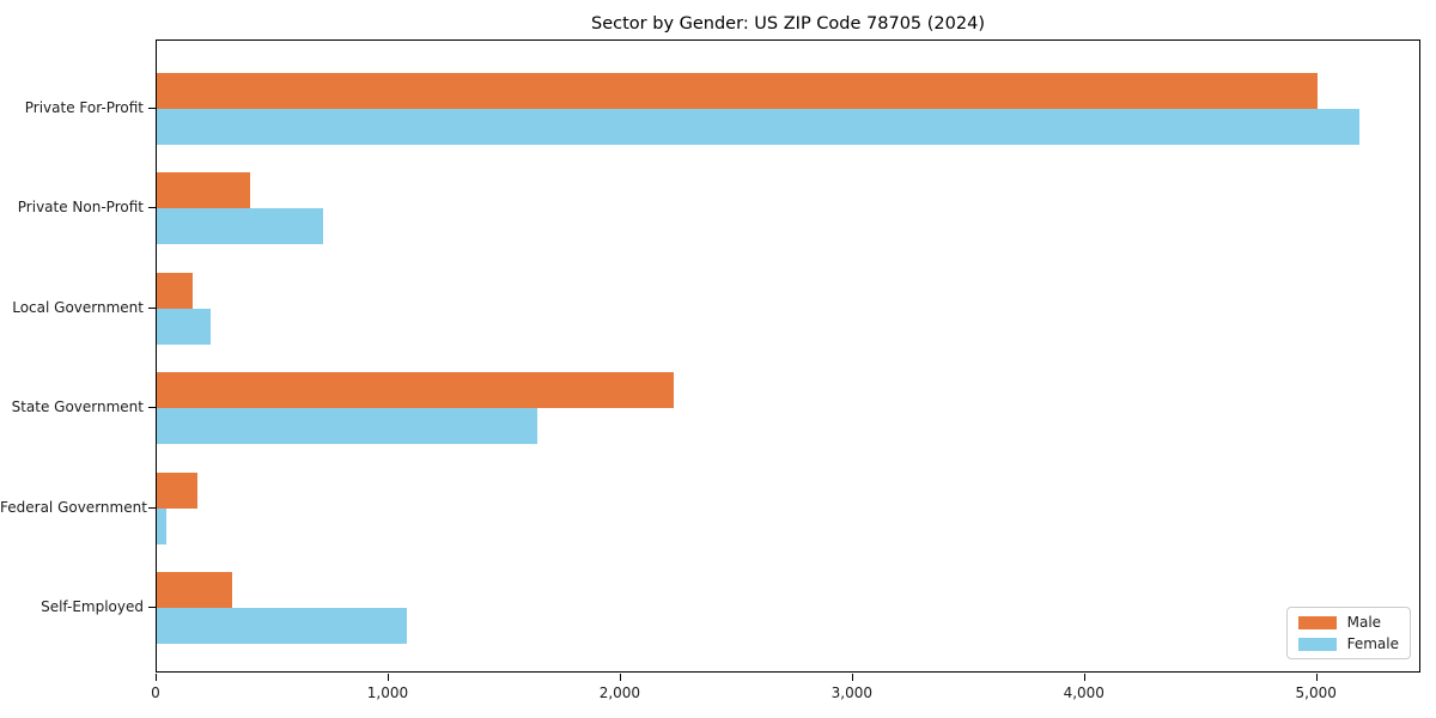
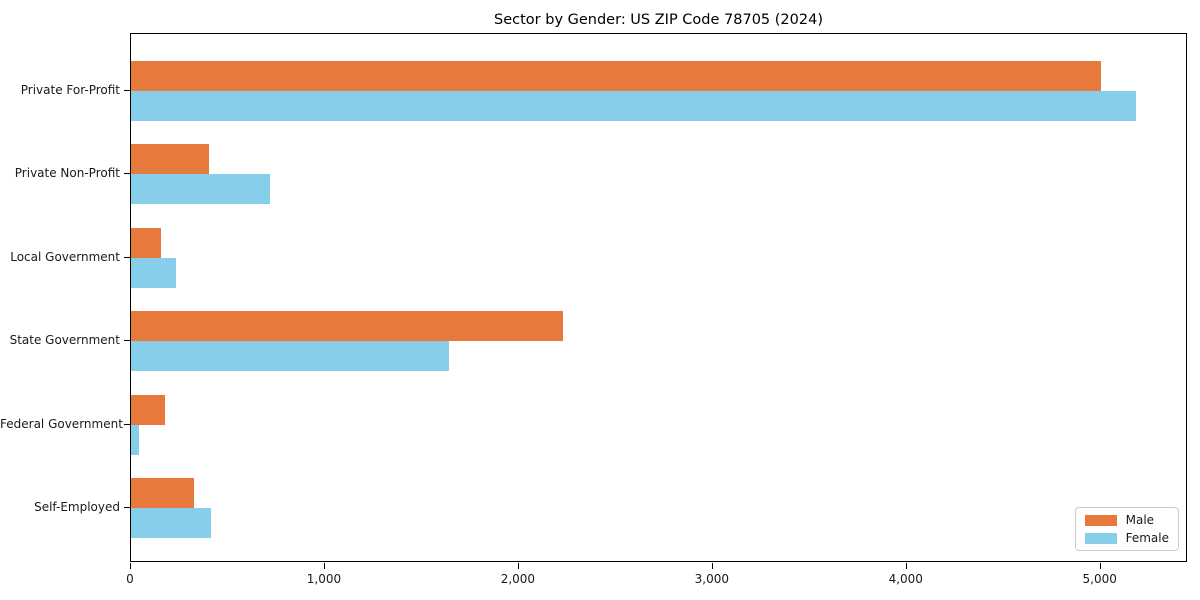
Female/Self-Employed: 1080 -> 410
